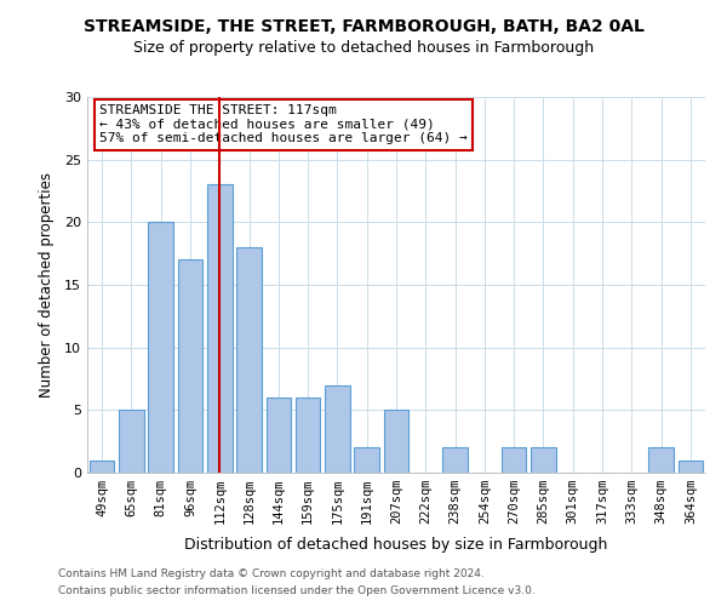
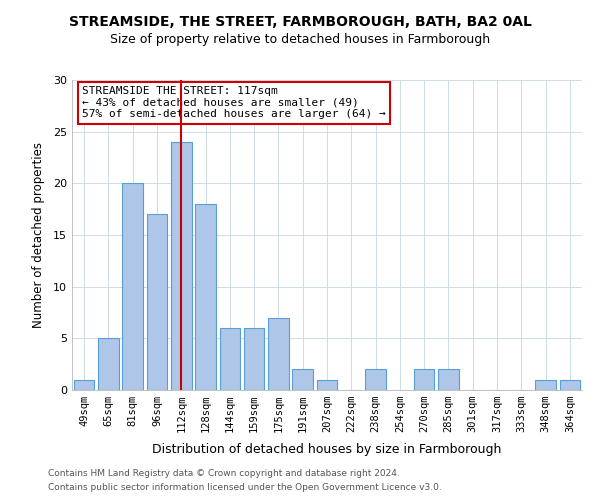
112sqm: 23 -> 24
207sqm: 5 -> 1
348sqm: 2 -> 1
